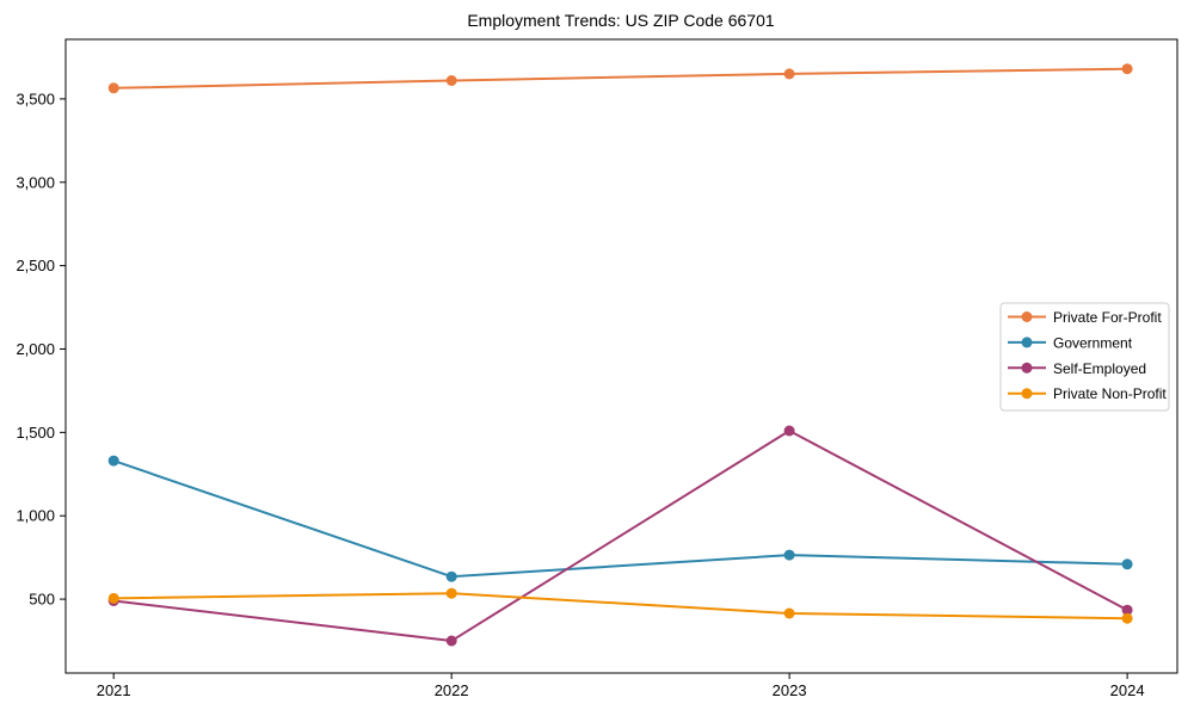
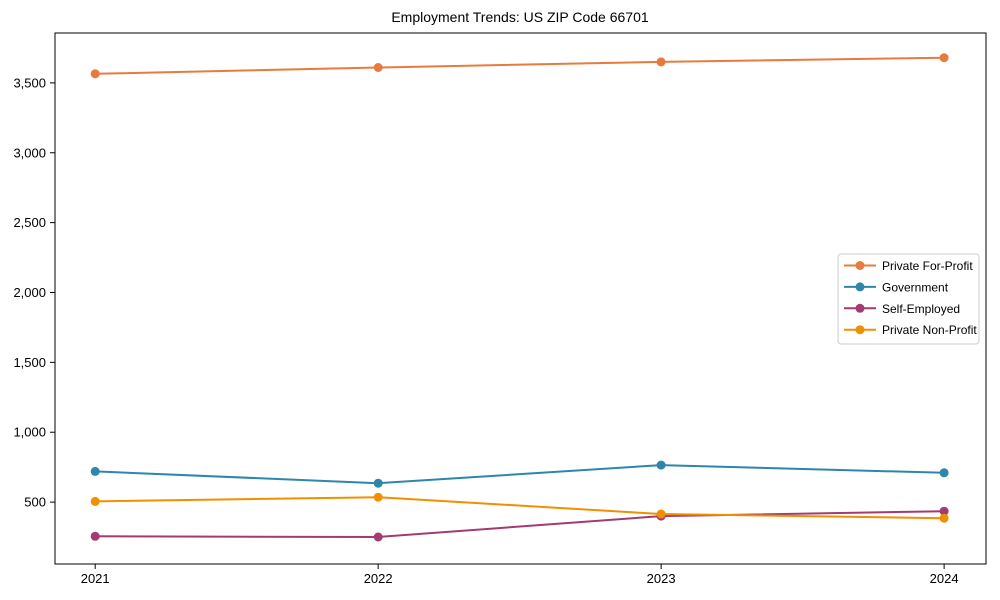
Government/2021: 1330 -> 720
Self-Employed/2021: 490 -> 260
Self-Employed/2023: 1510 -> 400
